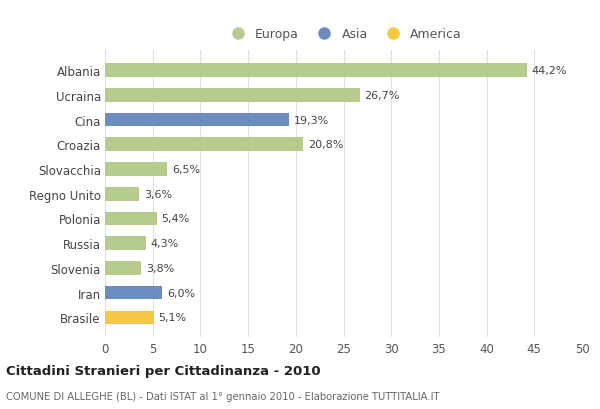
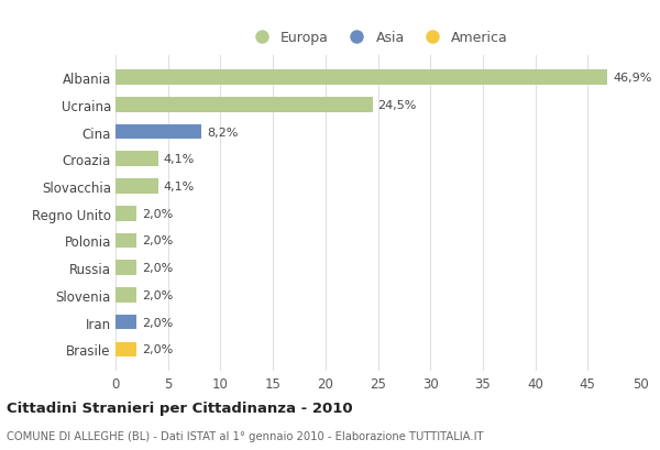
Albania: 44,2% -> 46,9%
Ucraina: 26,7% -> 24,5%
Cina: 19,3% -> 8,2%
Croazia: 20,8% -> 4,1%
Slovacchia: 6,5% -> 4,1%
Regno Unito: 3,6% -> 2,0%
Polonia: 5,4% -> 2,0%
Russia: 4,3% -> 2,0%
Slovenia: 3,8% -> 2,0%
Iran: 6,0% -> 2,0%
Brasile: 5,1% -> 2,0%
